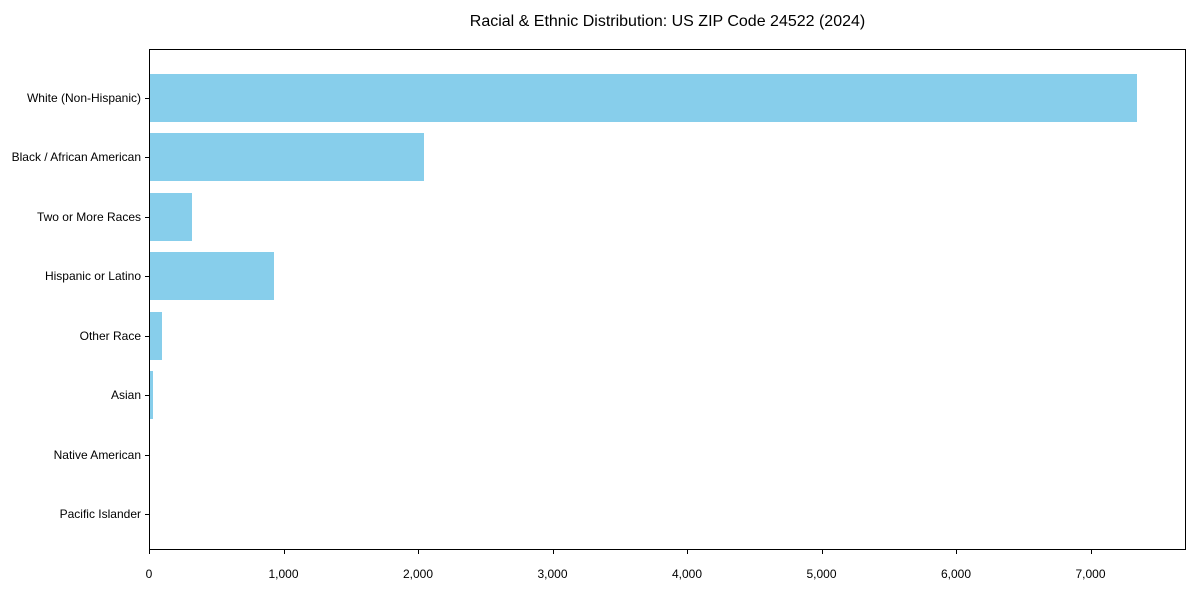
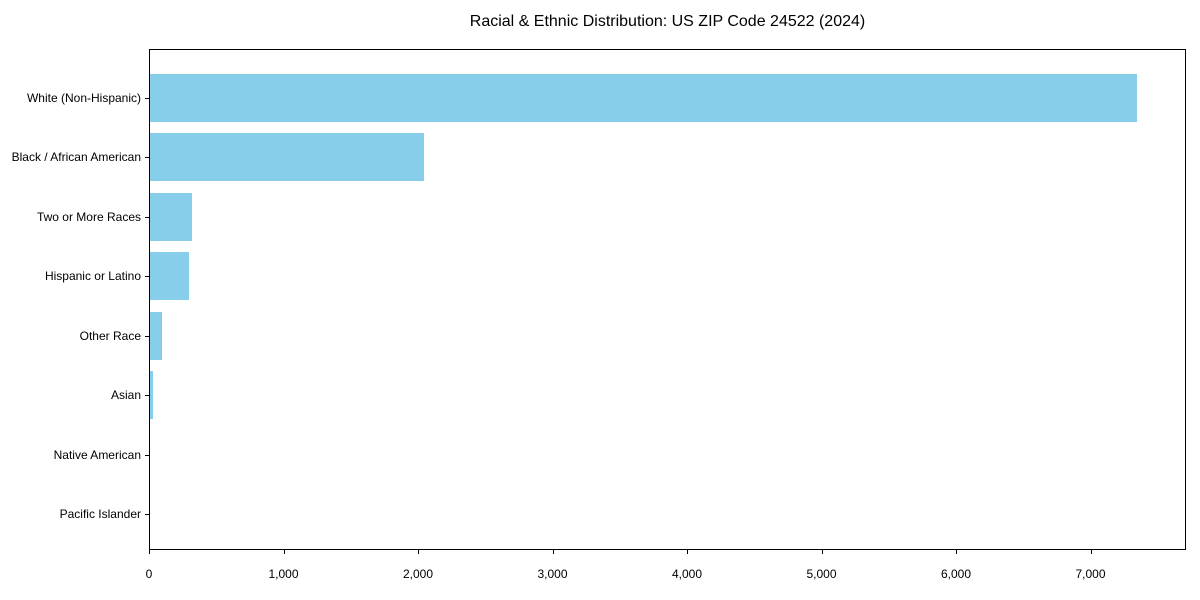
Hispanic or Latino: 920 -> 290
